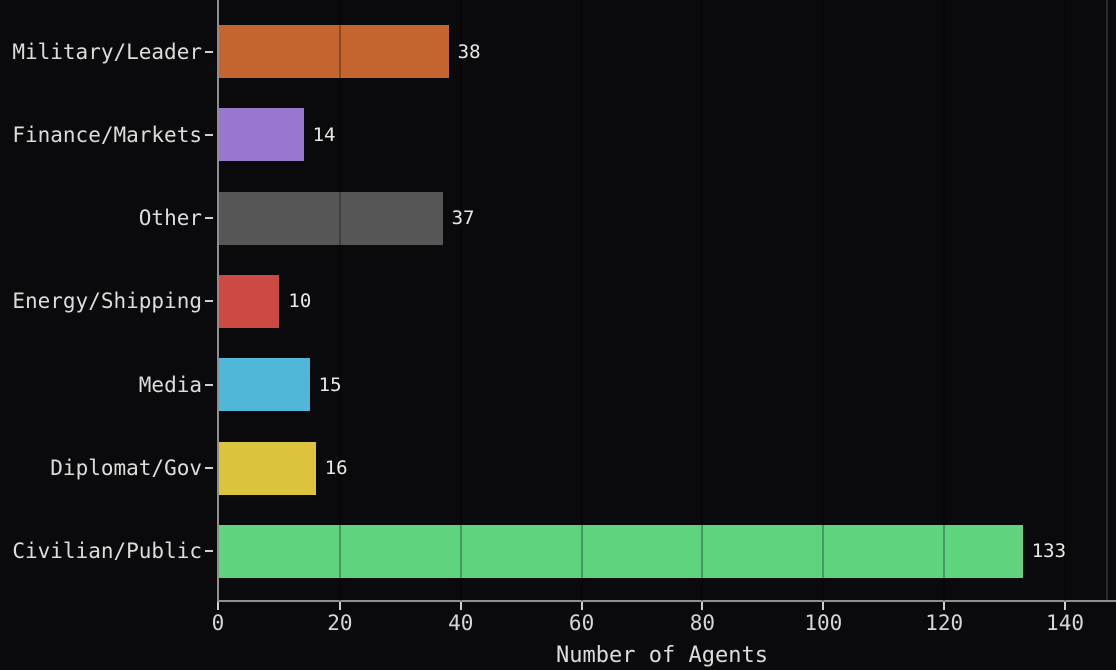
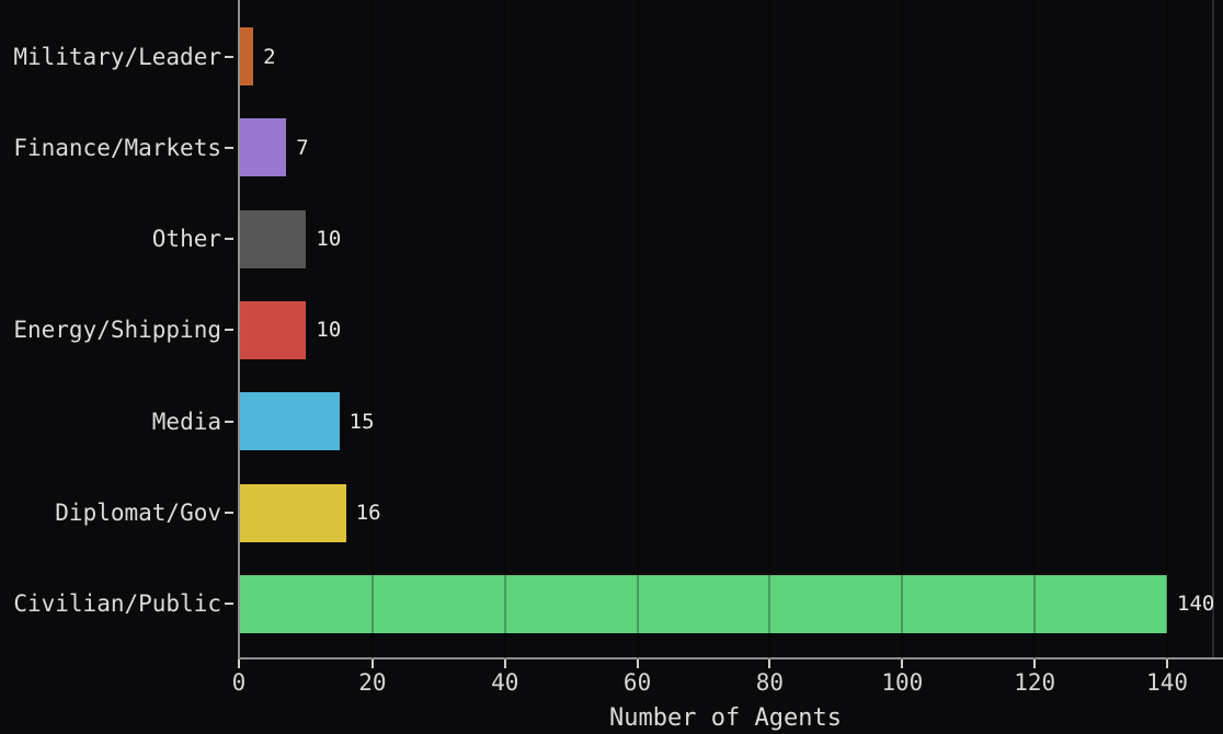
Military/Leader: 38 -> 2
Finance/Markets: 14 -> 7
Other: 37 -> 10
Civilian/Public: 133 -> 140
